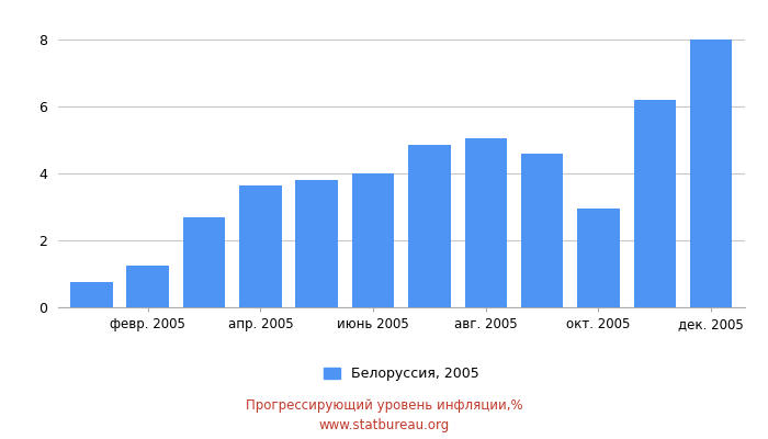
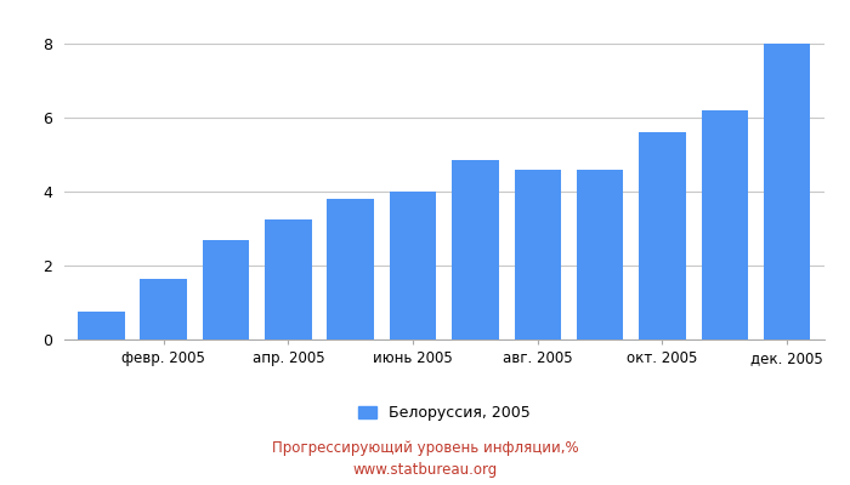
февр. 2005: 1.25 -> 1.65
апр. 2005: 3.65 -> 3.25
авг. 2005: 5.05 -> 4.60
окт. 2005: 2.95 -> 5.60
